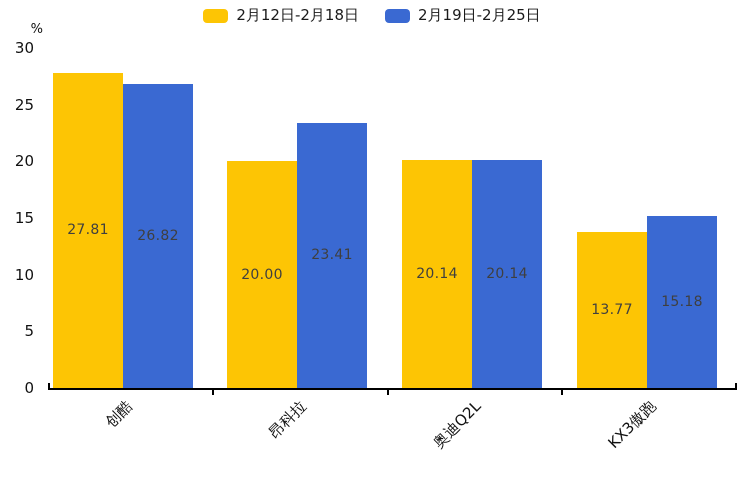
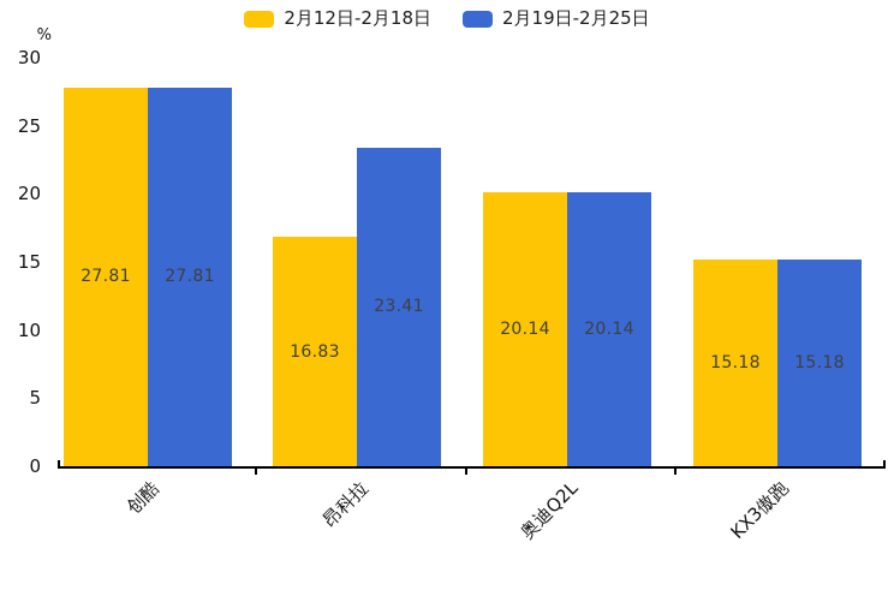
2月19日-2月25日/创酷: 26.82 -> 27.81
2月12日-2月18日/昂科拉: 20.00 -> 16.83
2月12日-2月18日/KX3傲跑: 13.77 -> 15.18
